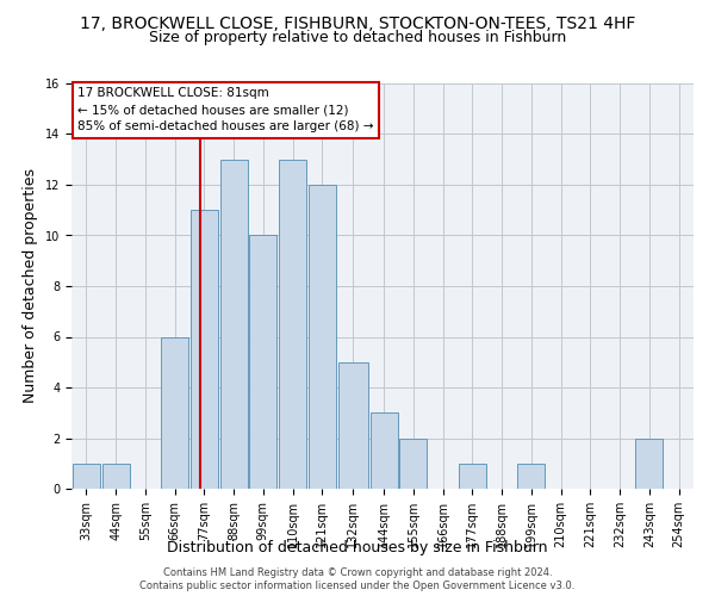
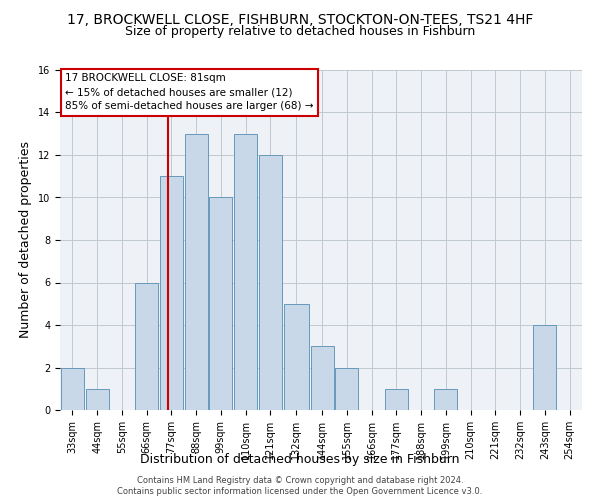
33sqm: 1 -> 2
243sqm: 2 -> 4
